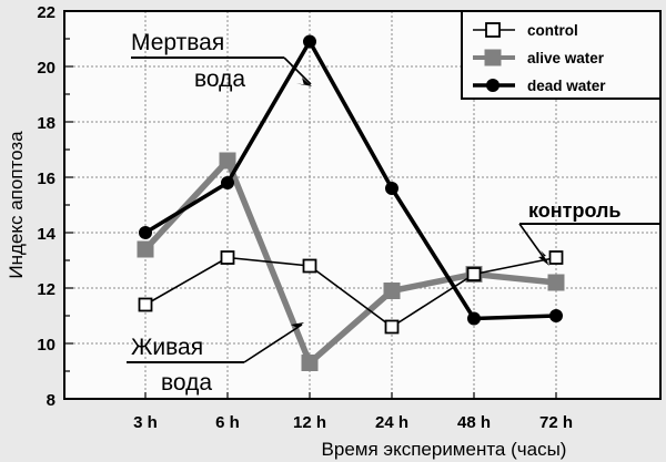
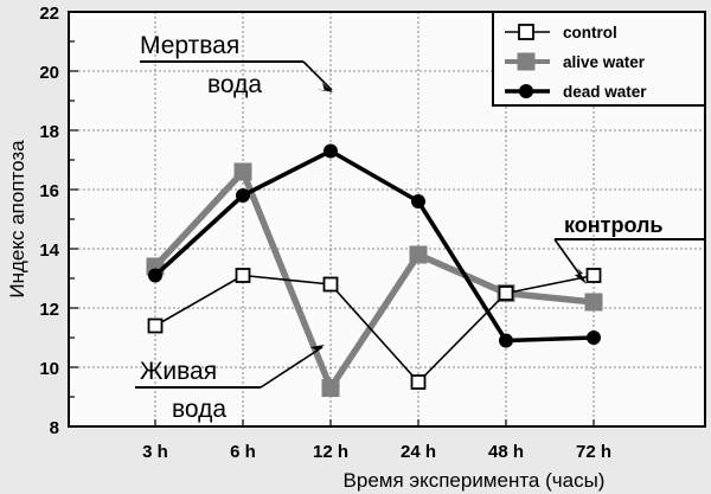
dead water/3 h: 14.0 -> 13.1
dead water/12 h: 20.9 -> 17.3
control/24 h: 10.6 -> 9.5
alive water/24 h: 11.9 -> 13.8
